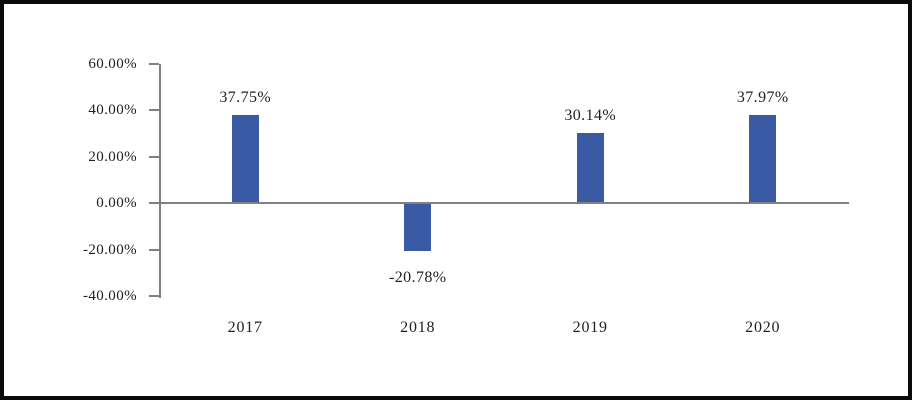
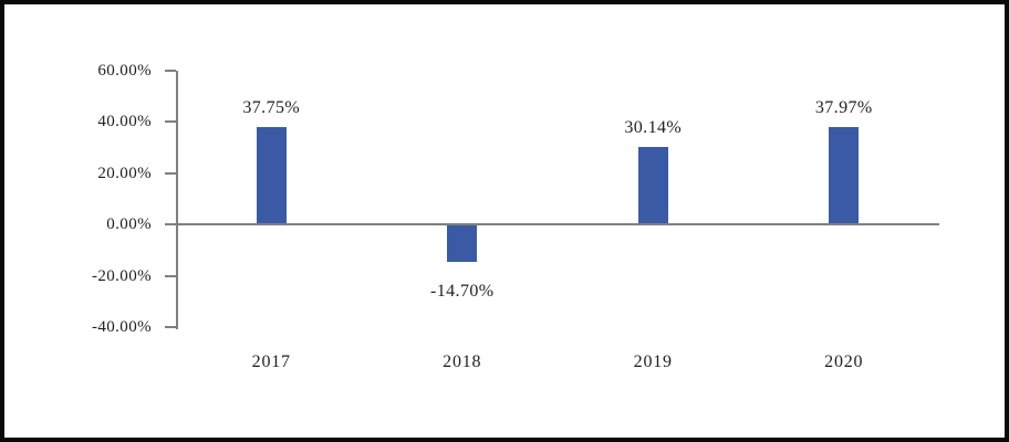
2018: -20.78% -> -14.70%
